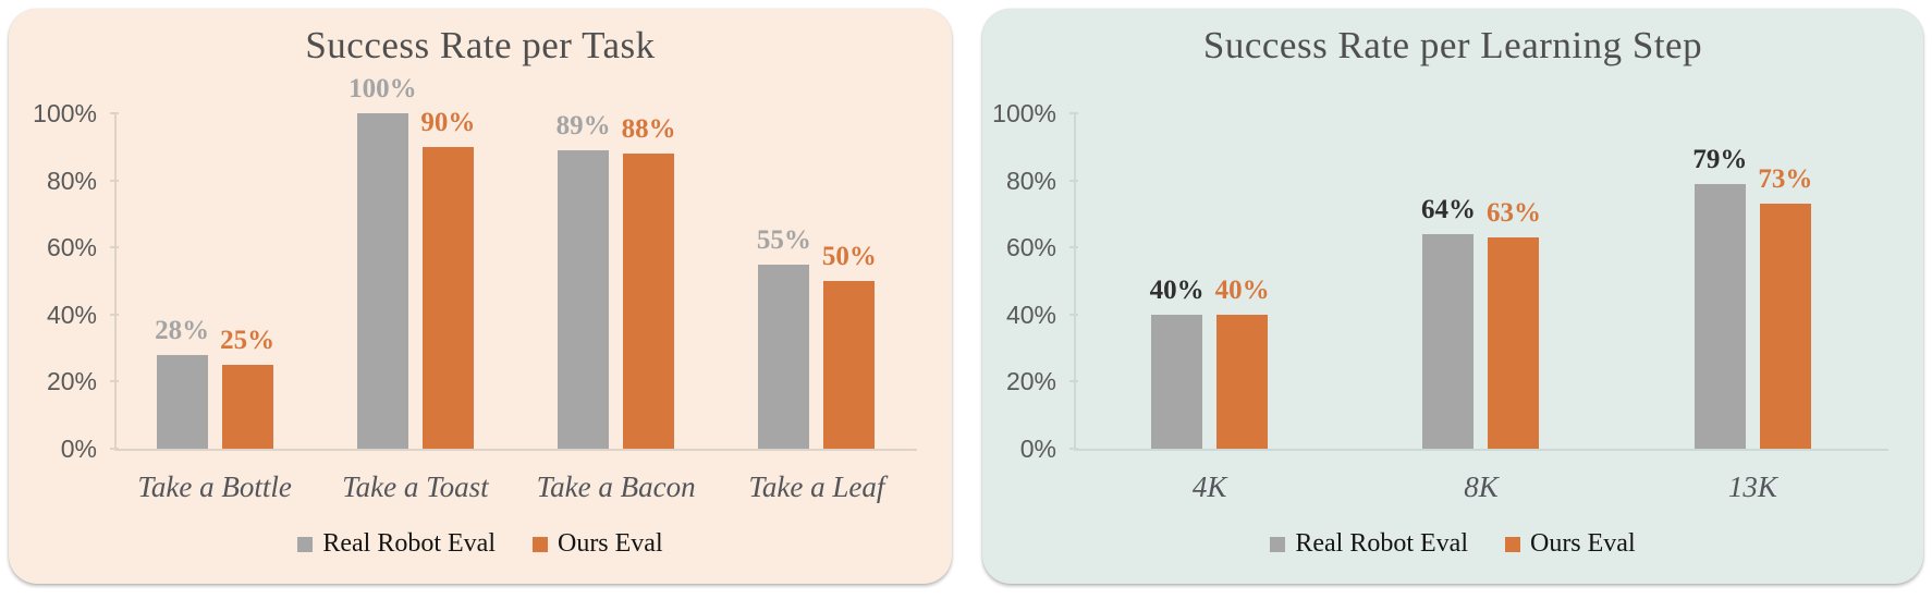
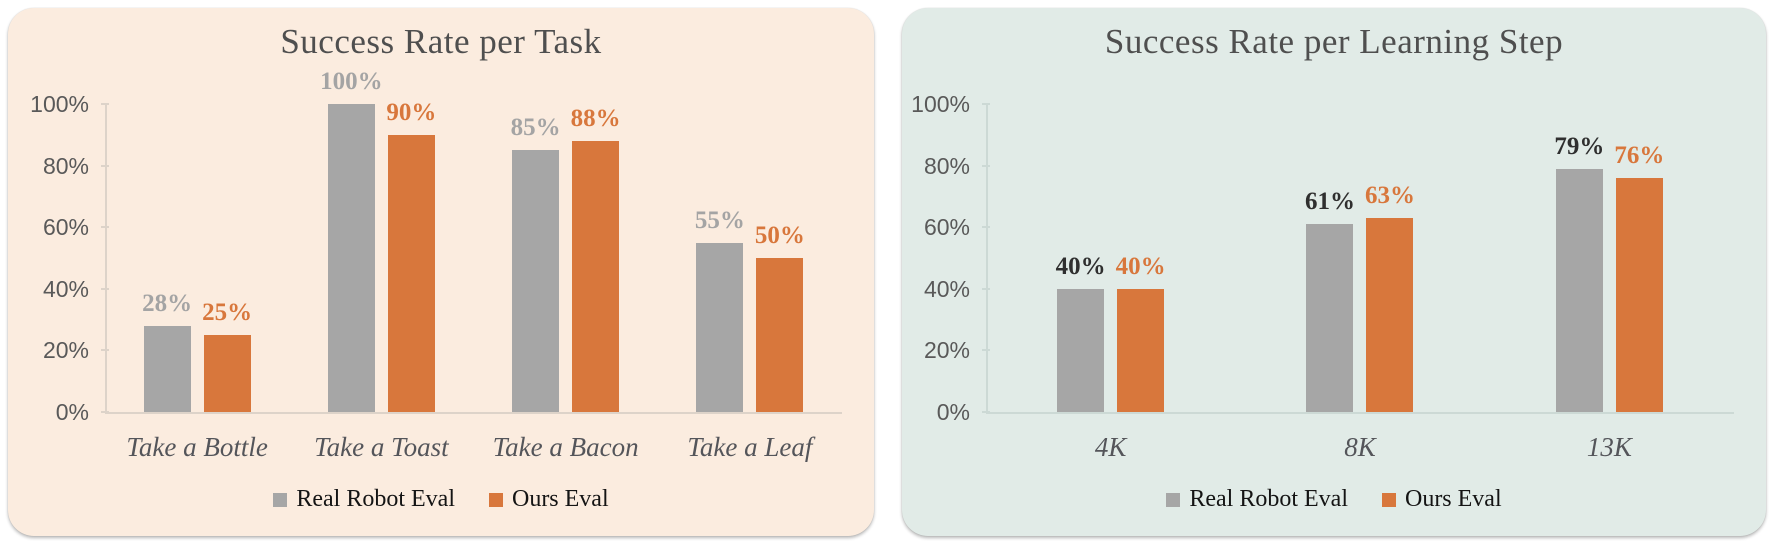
Success Rate per Task/Real Robot Eval/Take a Bacon: 89% -> 85%
Success Rate per Learning Step/Real Robot Eval/8K: 64% -> 61%
Success Rate per Learning Step/Ours Eval/13K: 73% -> 76%
